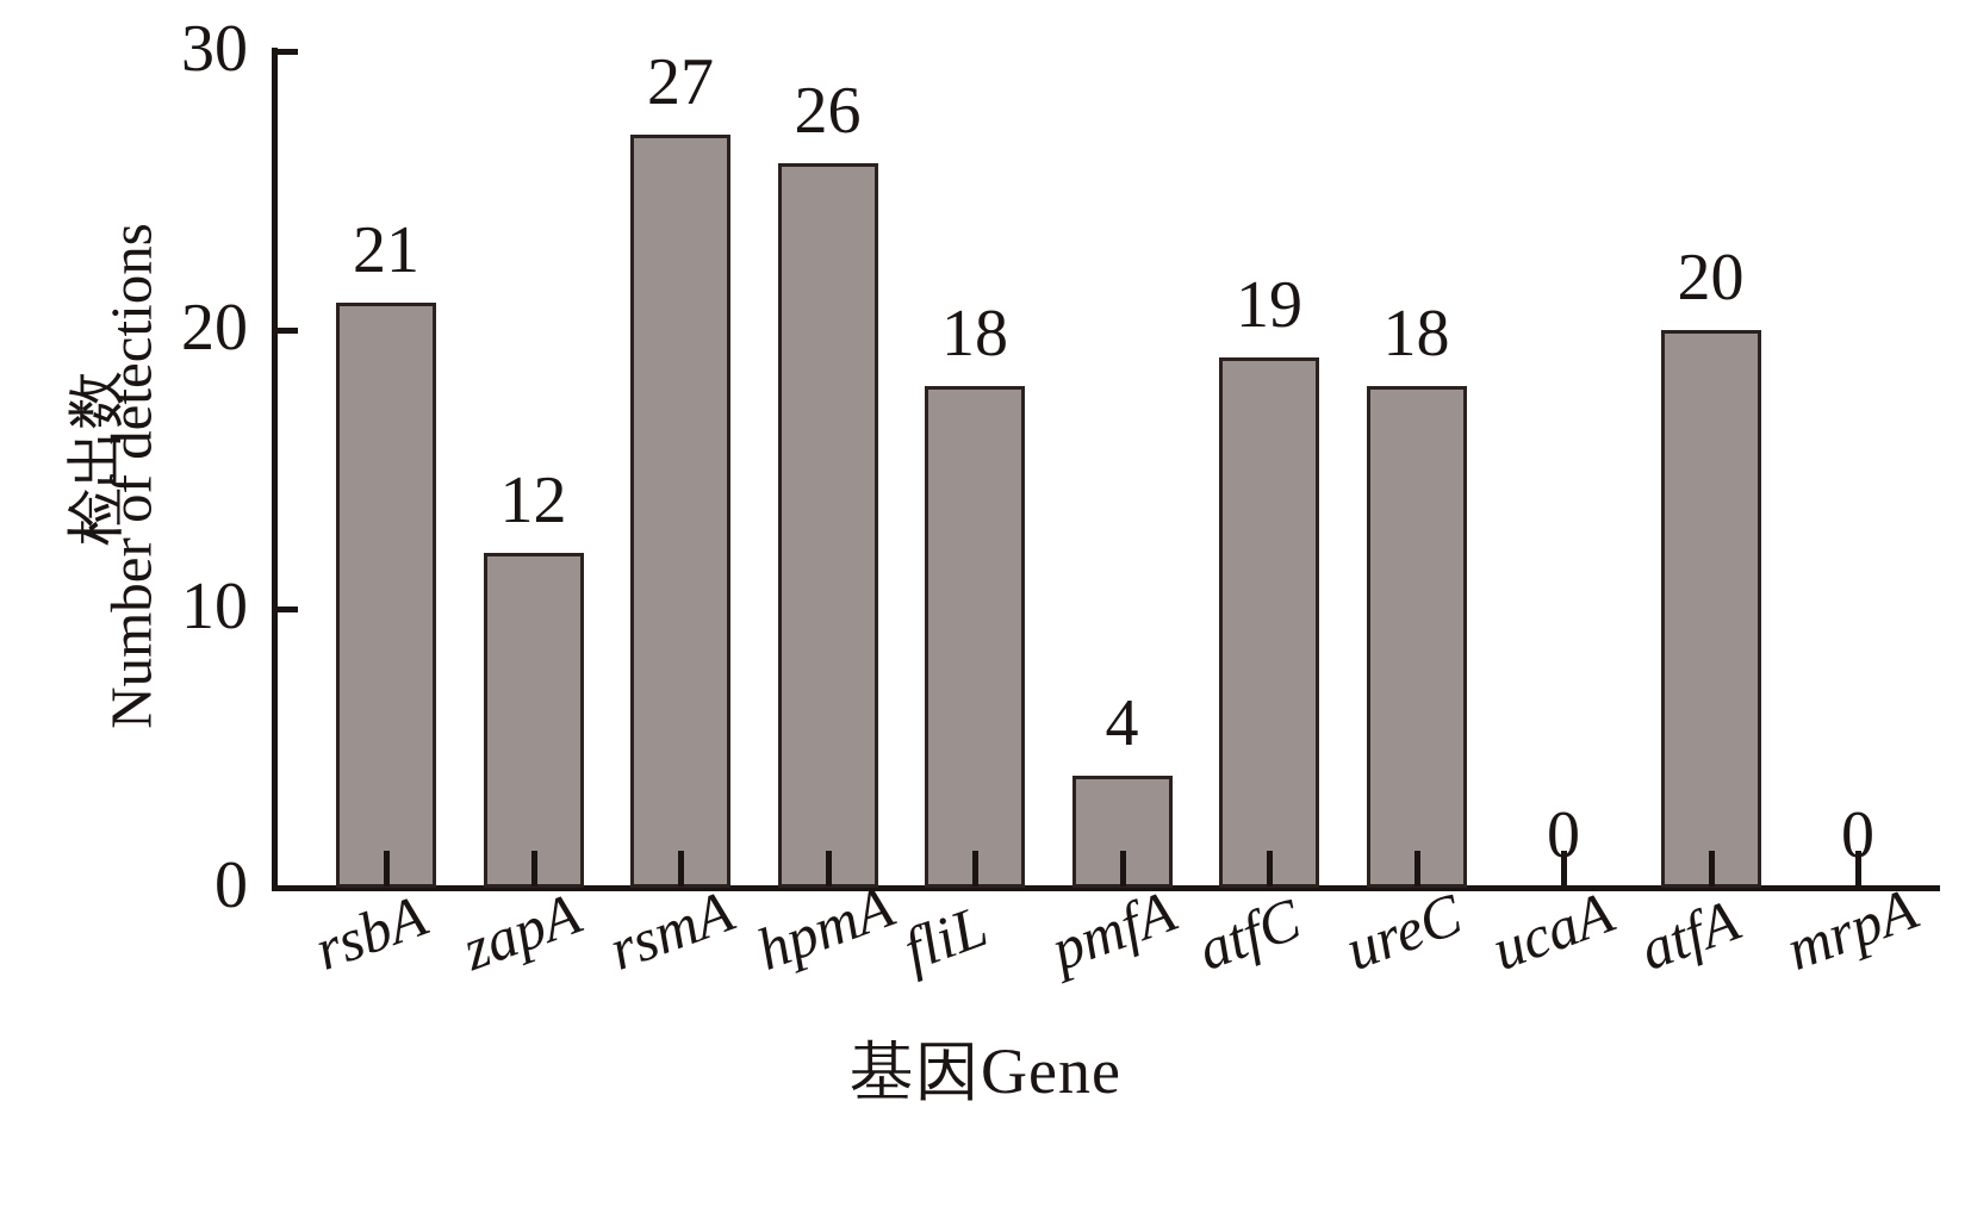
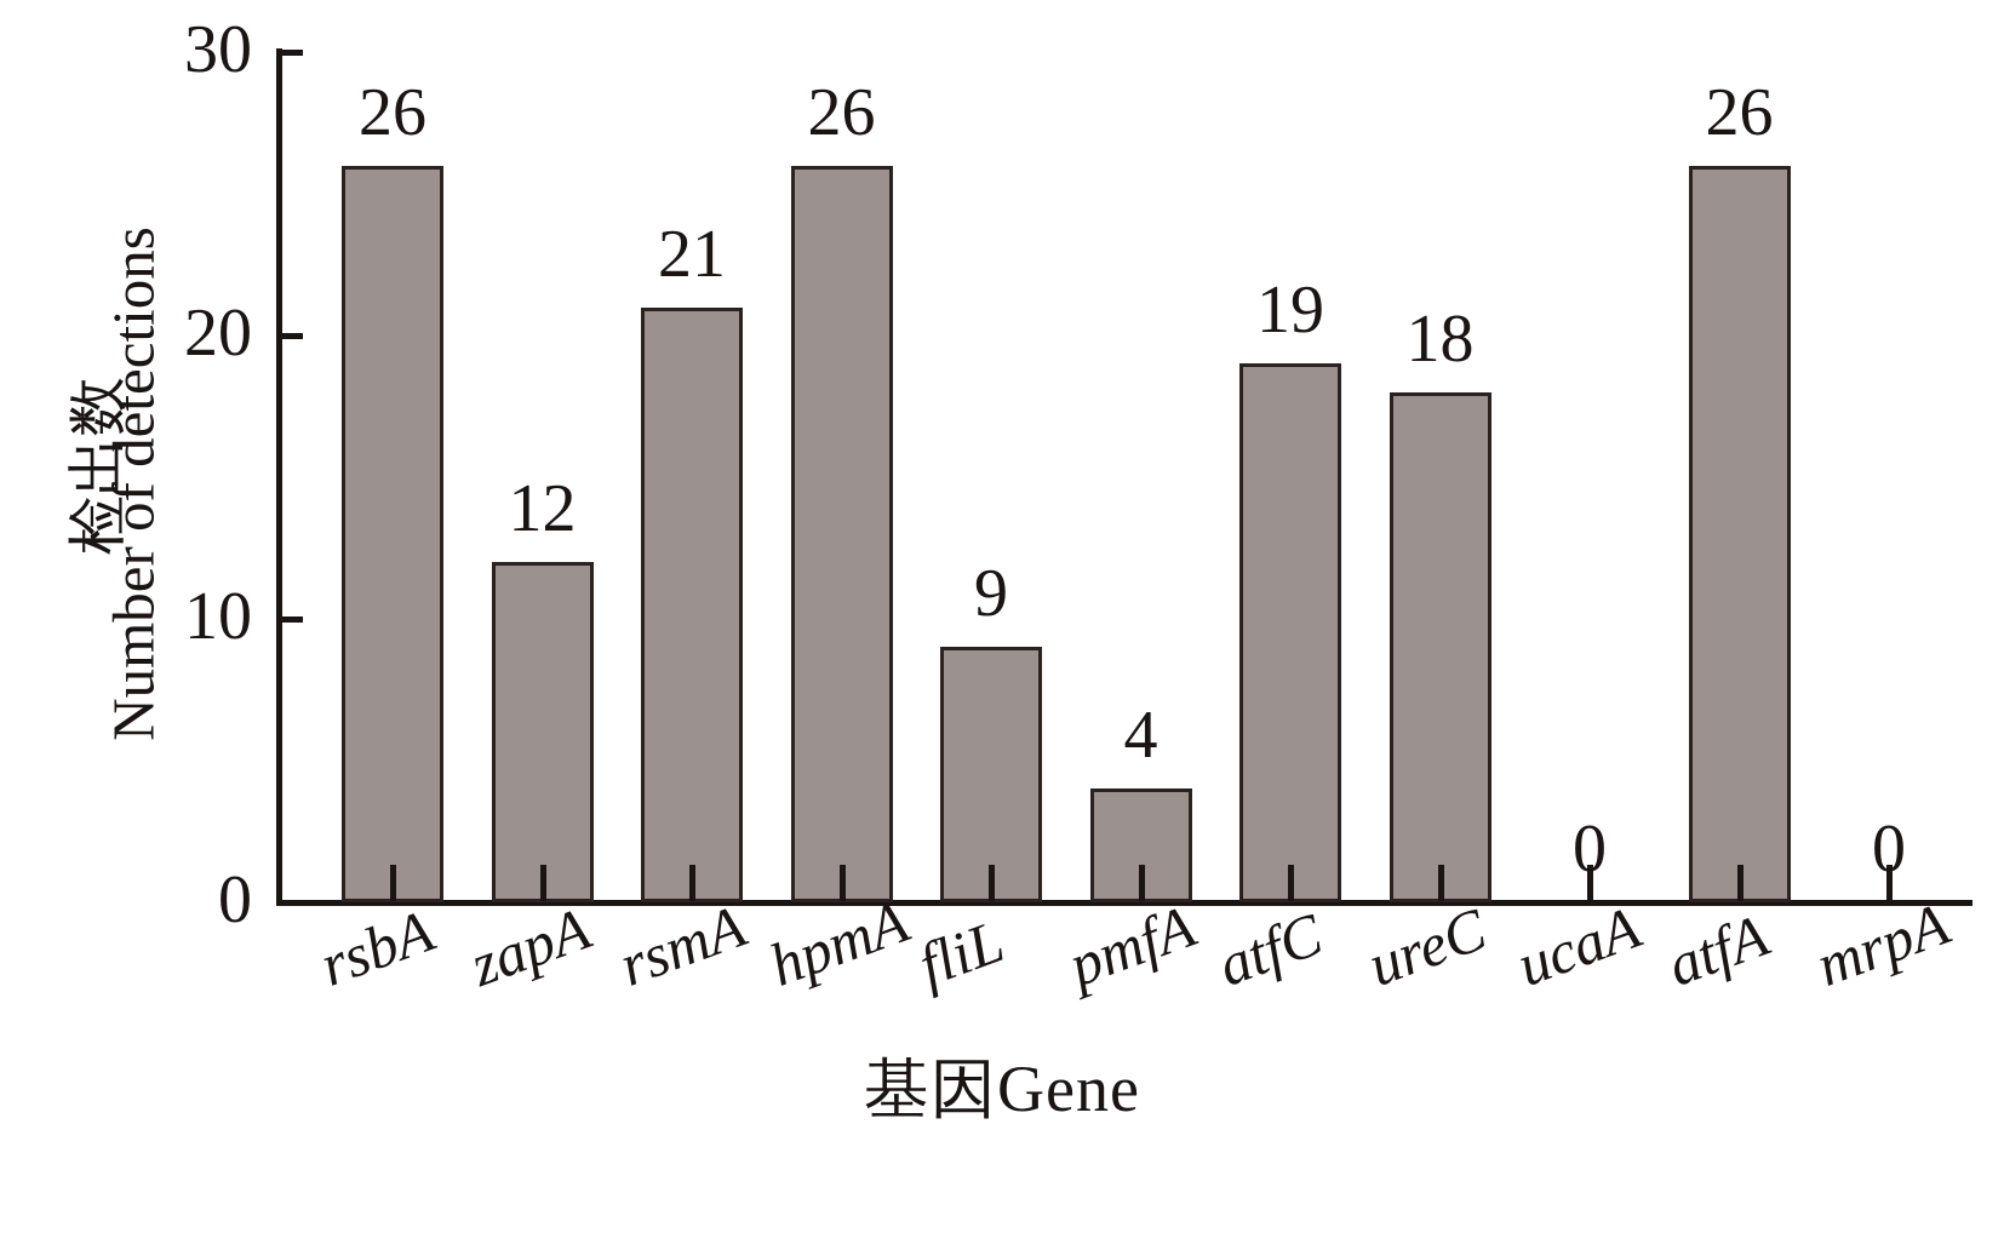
rsbA: 21 -> 26
rsmA: 27 -> 21
fliL: 18 -> 9
atfA: 20 -> 26
